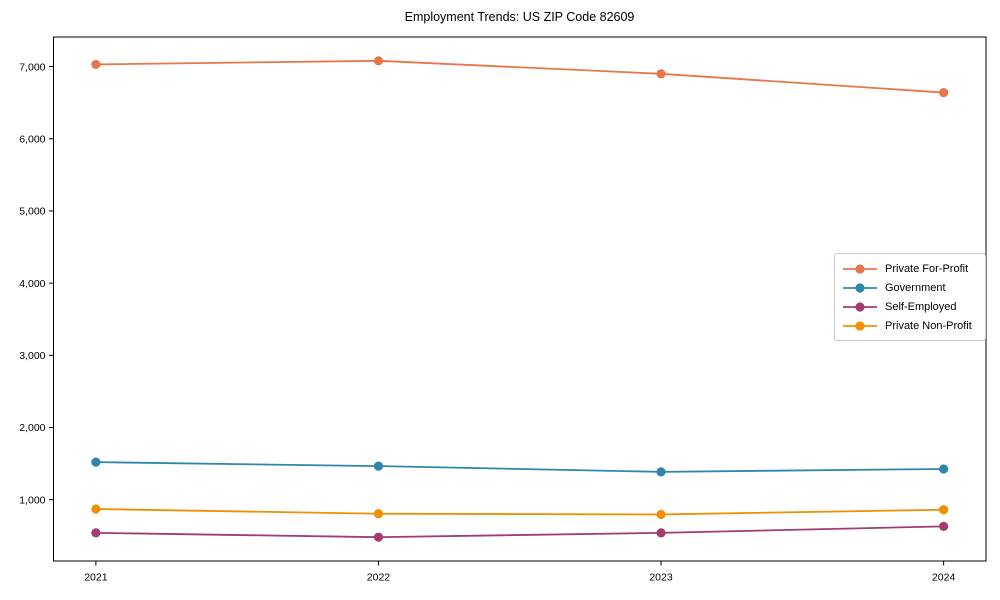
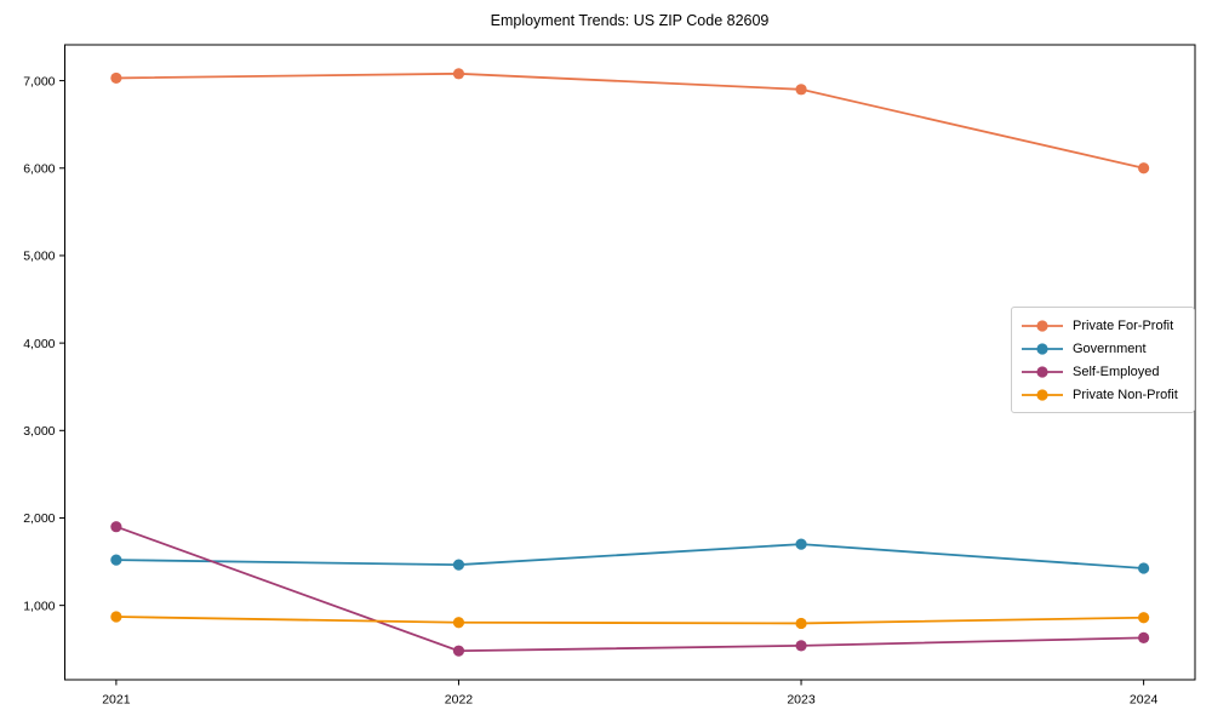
Self-Employed/2021: 500 -> 1900
Government/2023: 1400 -> 1700
Private For-Profit/2024: 6600 -> 6000
